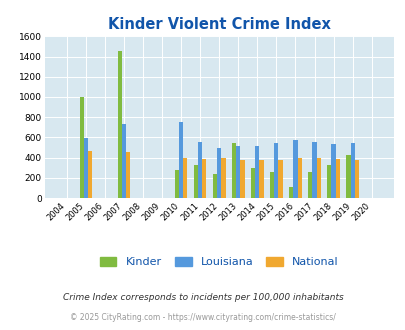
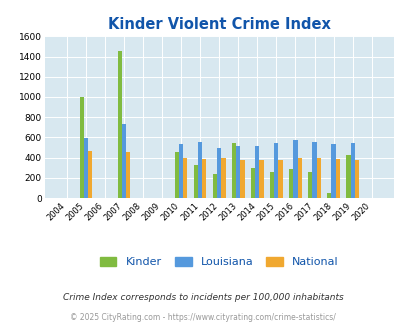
Kinder/2010: 280 -> 460
Louisiana/2010: 750 -> 530
Kinder/2016: 110 -> 290
Kinder/2018: 330 -> 50
